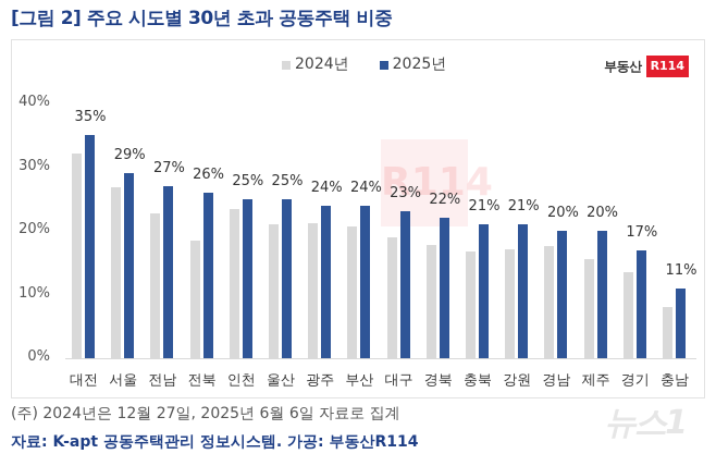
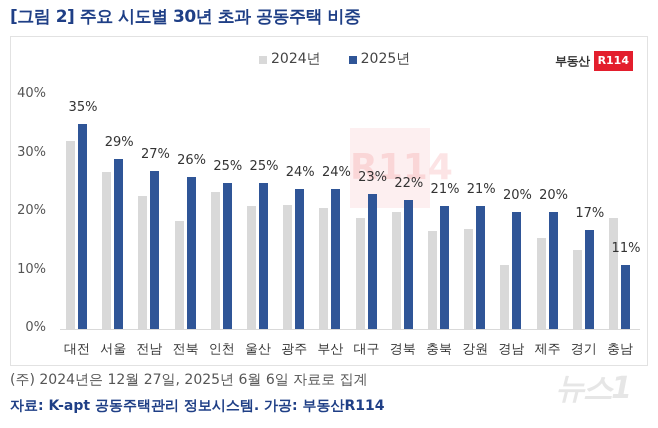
2024년/경북: 18% -> 20%
2024년/경남: 18% -> 11%
2024년/충남: 8% -> 19%
